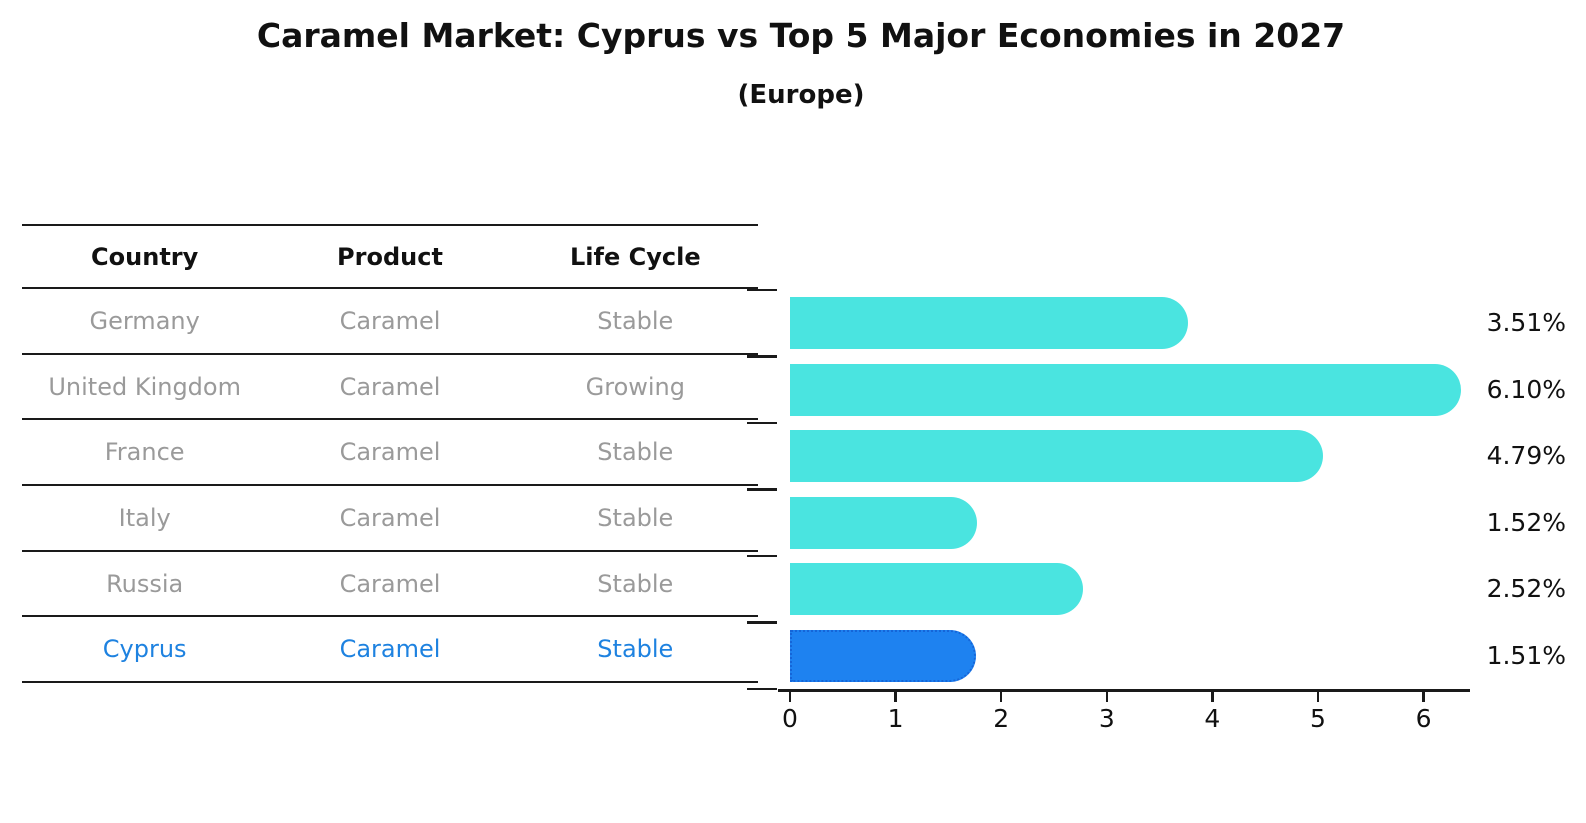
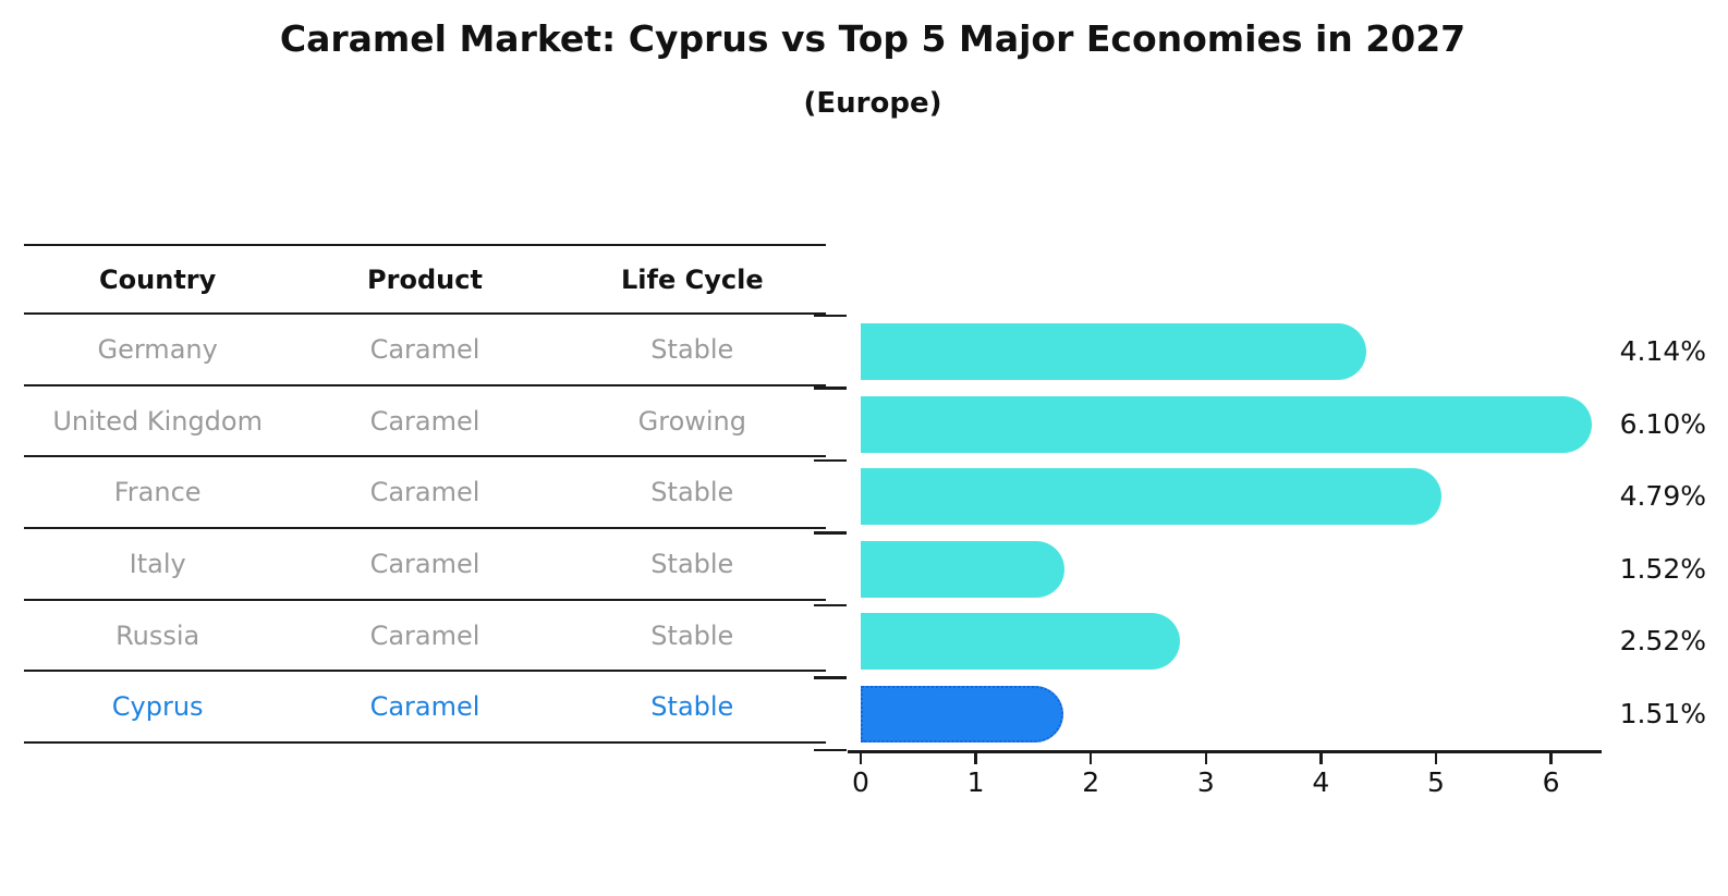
Germany: 3.51% -> 4.14%
